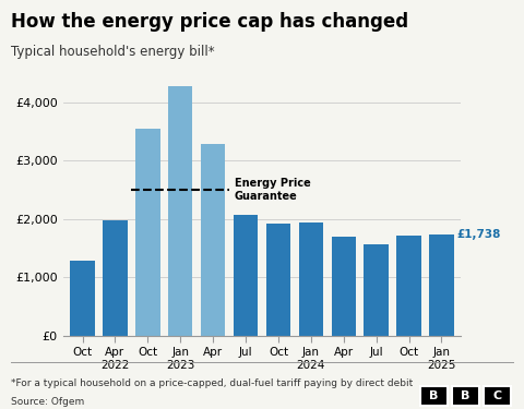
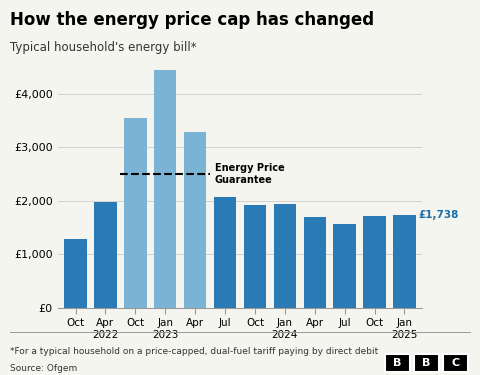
Jan 2023: £4,280 -> £4,440
